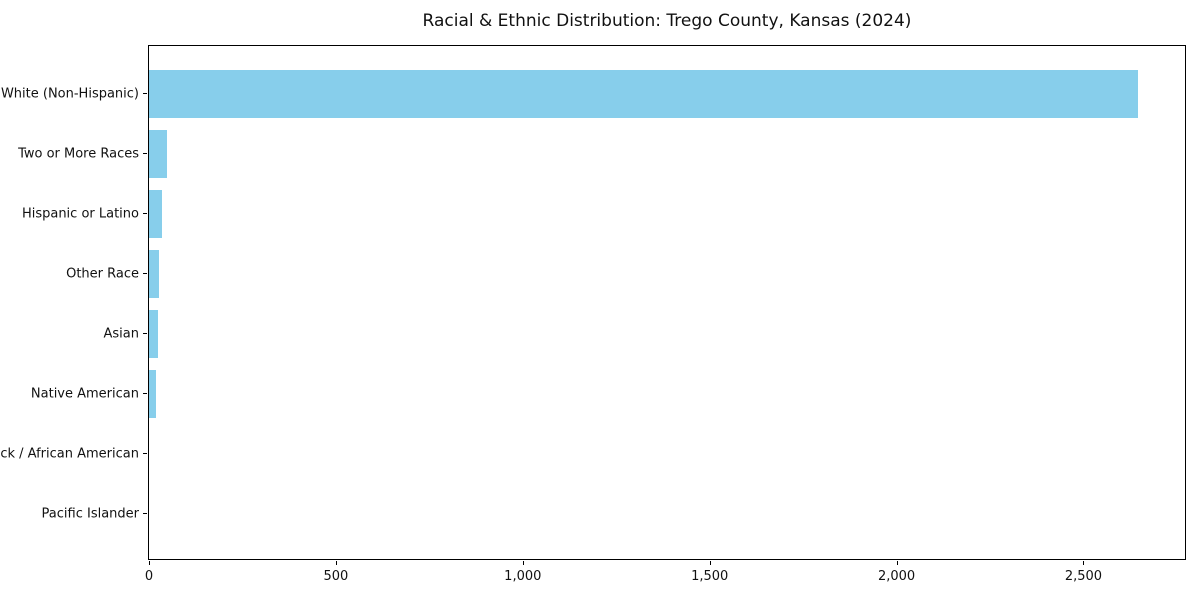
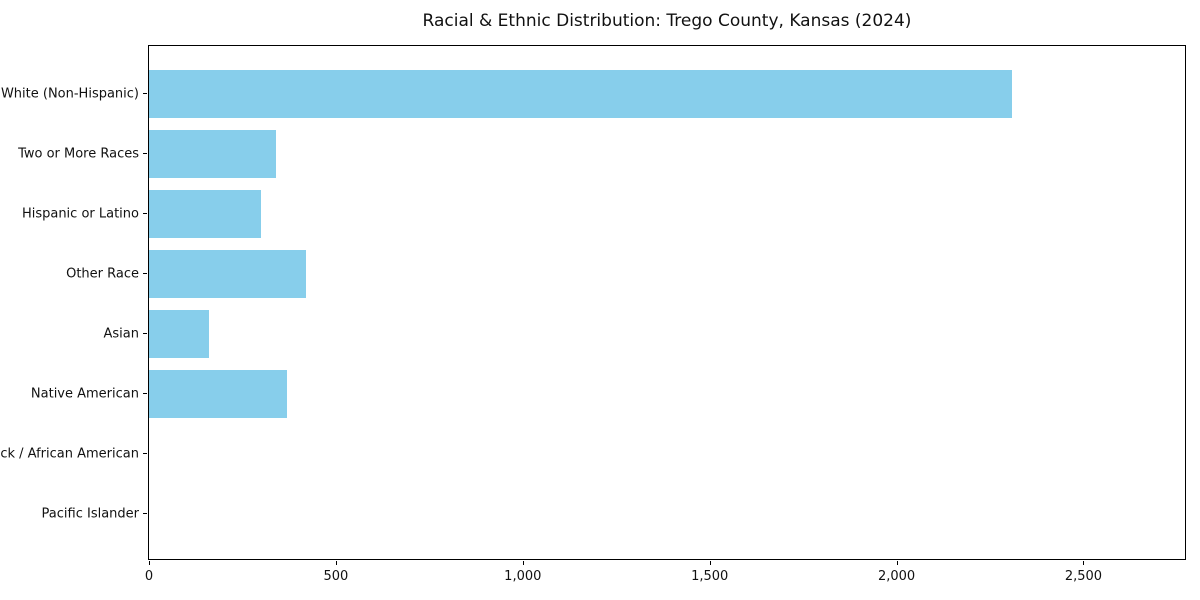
White (Non-Hispanic): 2640 -> 2310
Two or More Races: 50 -> 340
Hispanic or Latino: 40 -> 300
Other Race: 30 -> 420
Asian: 20 -> 160
Native American: 20 -> 370
